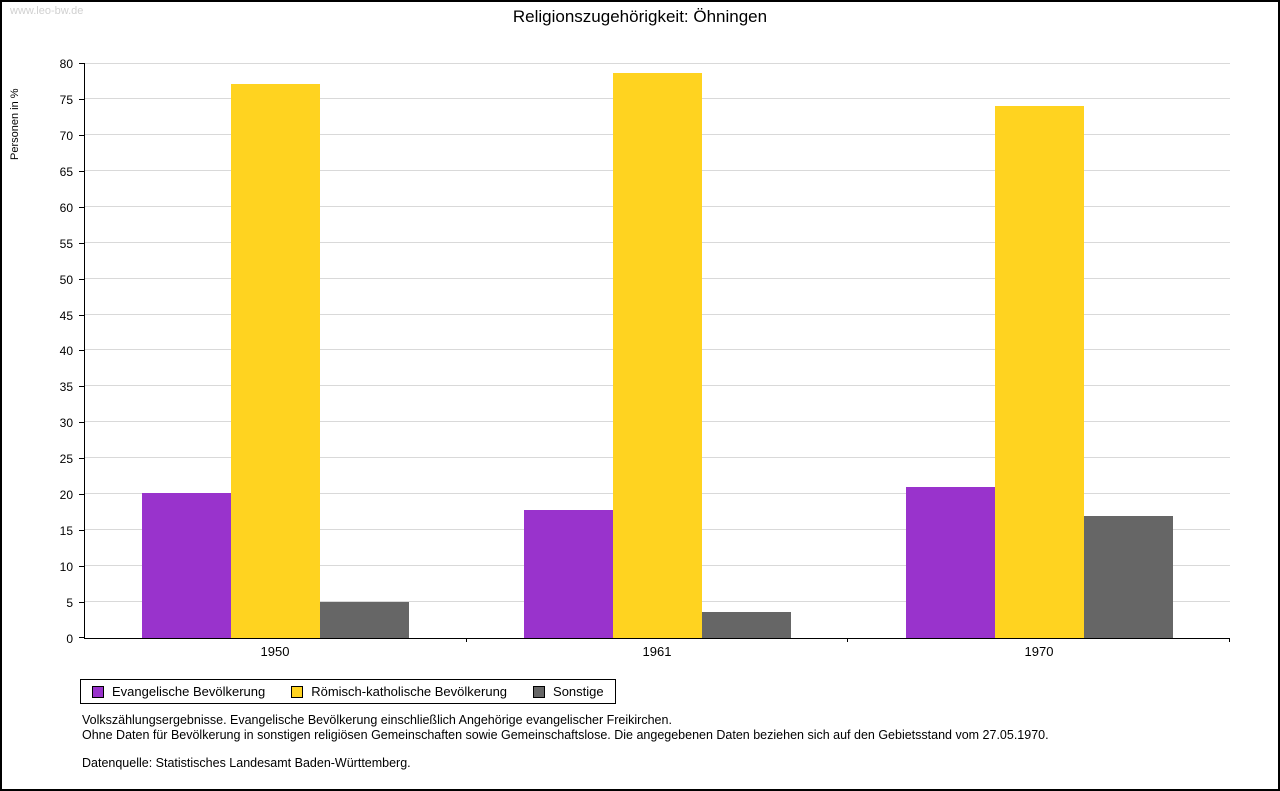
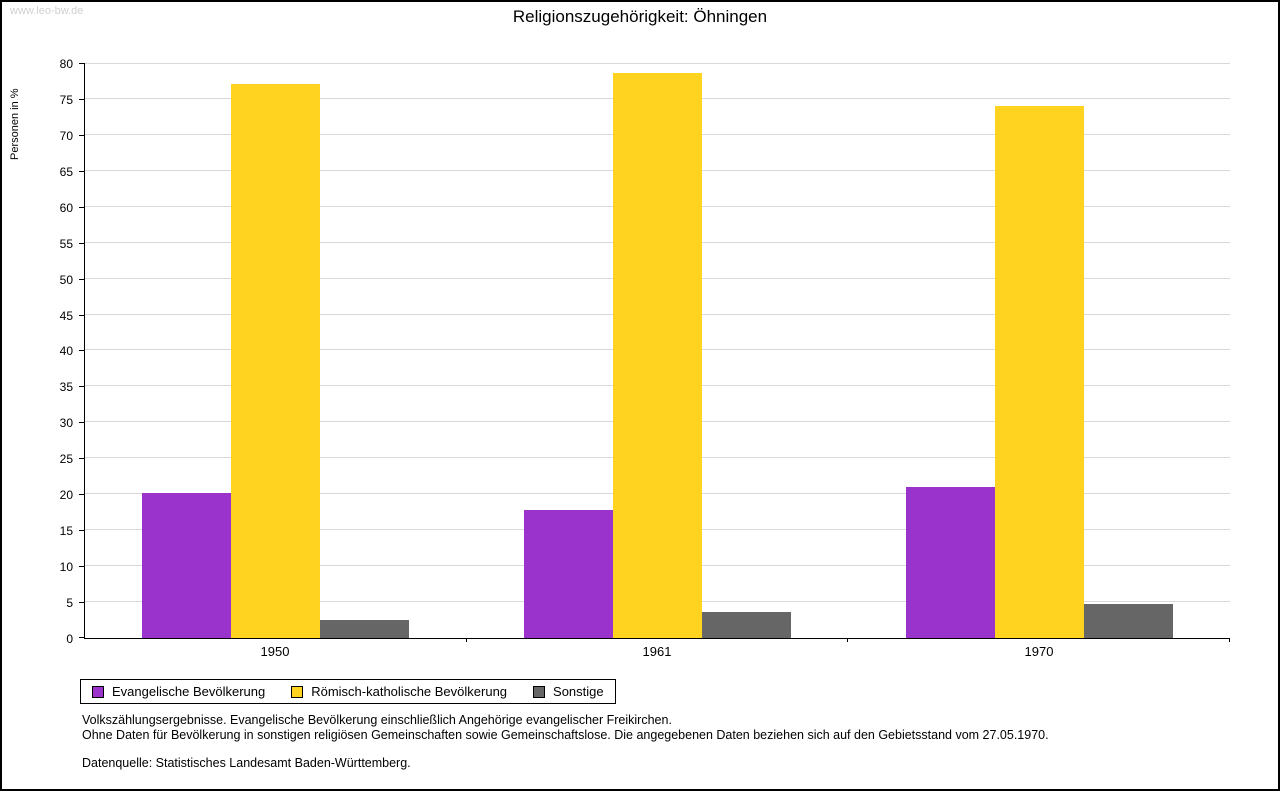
Sonstige/1950: 5 -> 2
Sonstige/1970: 17 -> 5
